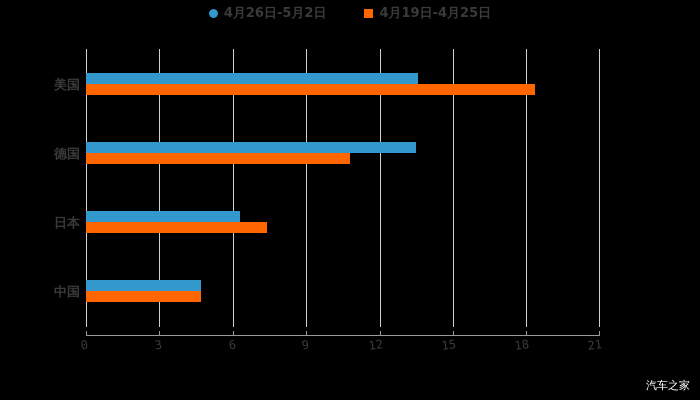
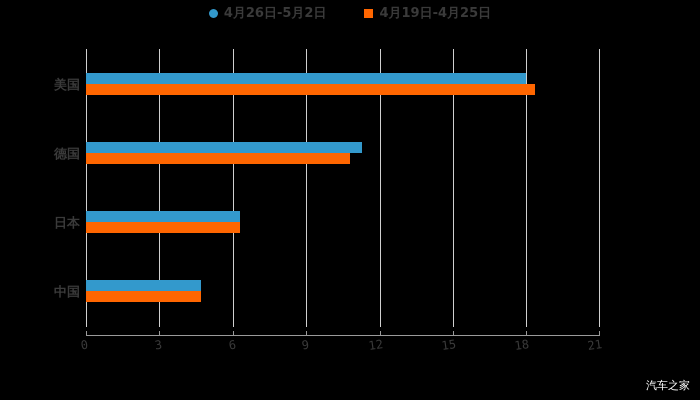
4月26日-5月2日/美国: 13.6 -> 18.0
4月26日-5月2日/德国: 13.5 -> 11.3
4月19日-4月25日/日本: 7.4 -> 6.3
